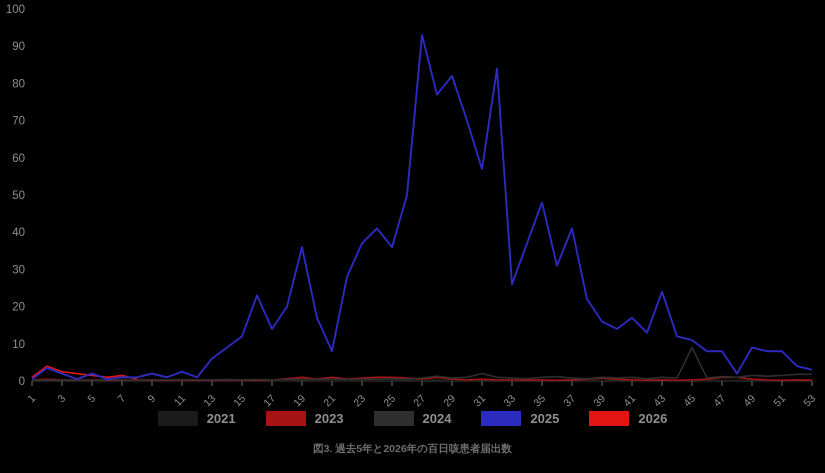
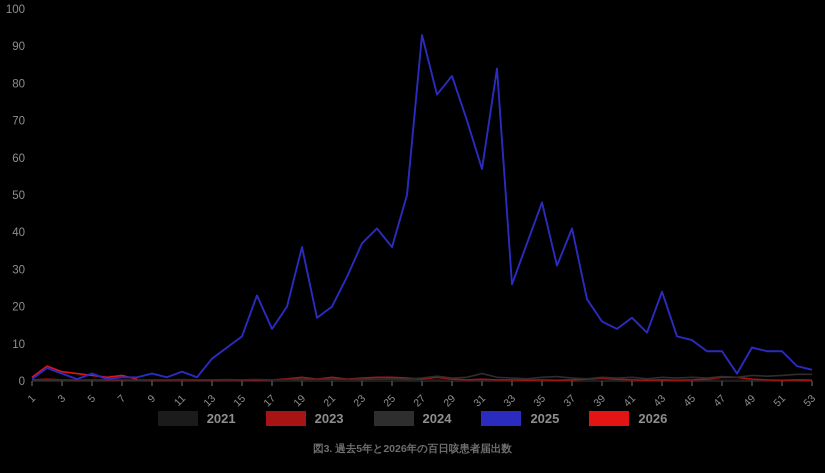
2025/21: 8 -> 20
2024/45: 9 -> 1
